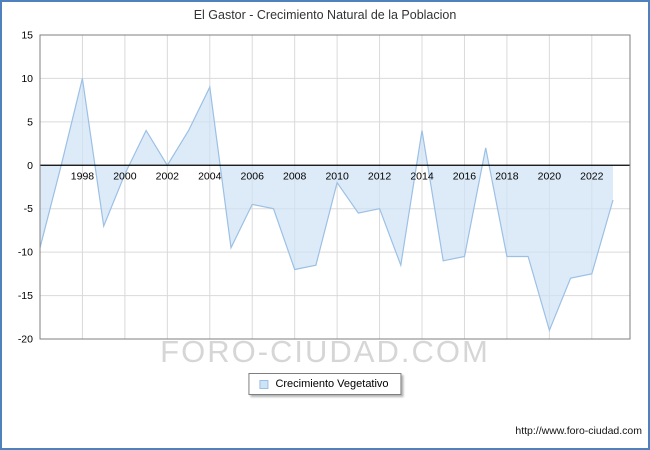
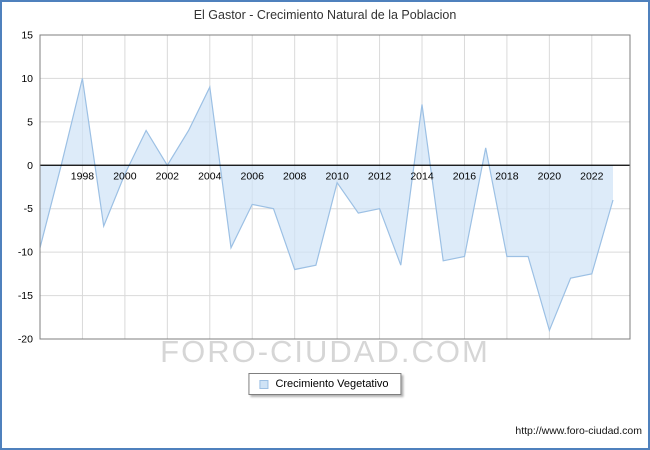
2014: 4 -> 7
